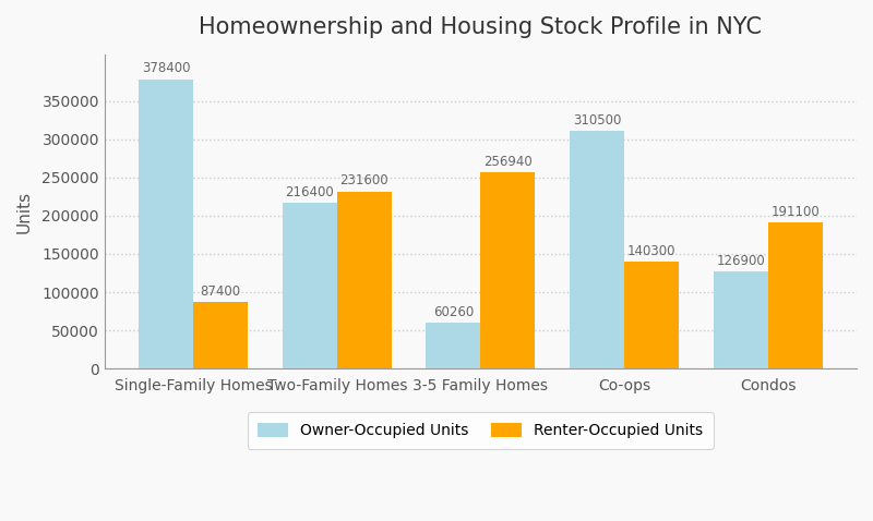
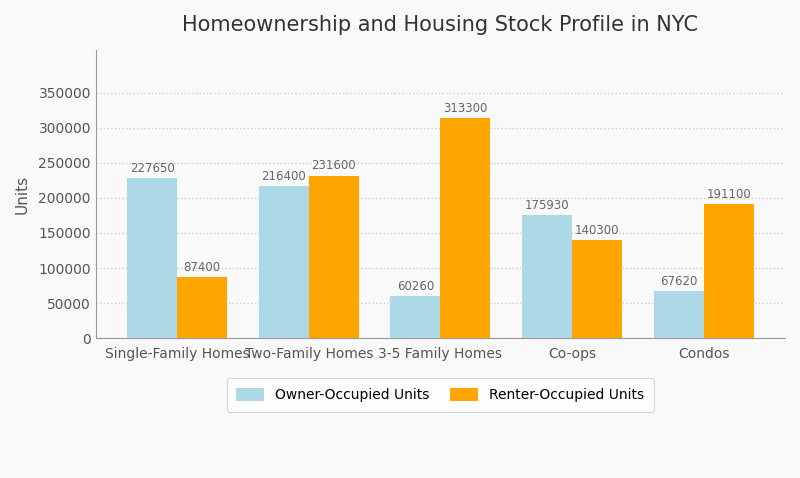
Owner-Occupied Units/Single-Family Homes: 378400 -> 227650
Renter-Occupied Units/3-5 Family Homes: 256940 -> 313300
Owner-Occupied Units/Co-ops: 310500 -> 175930
Owner-Occupied Units/Condos: 126900 -> 67620
